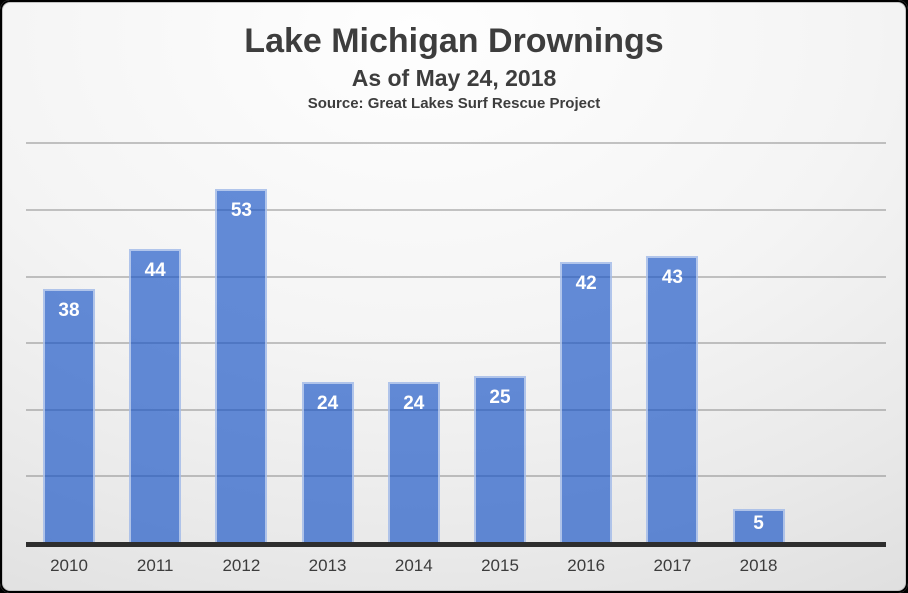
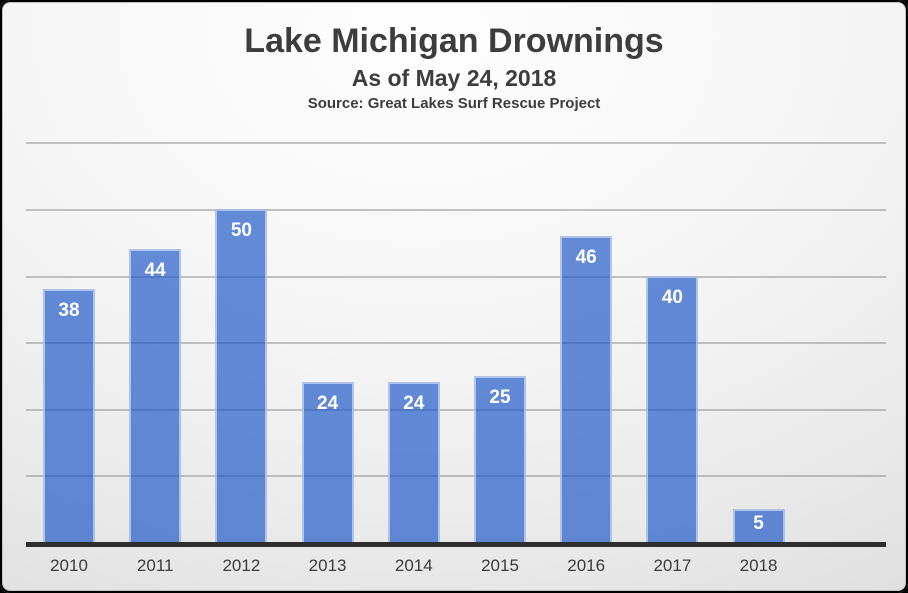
2012: 53 -> 50
2016: 42 -> 46
2017: 43 -> 40
